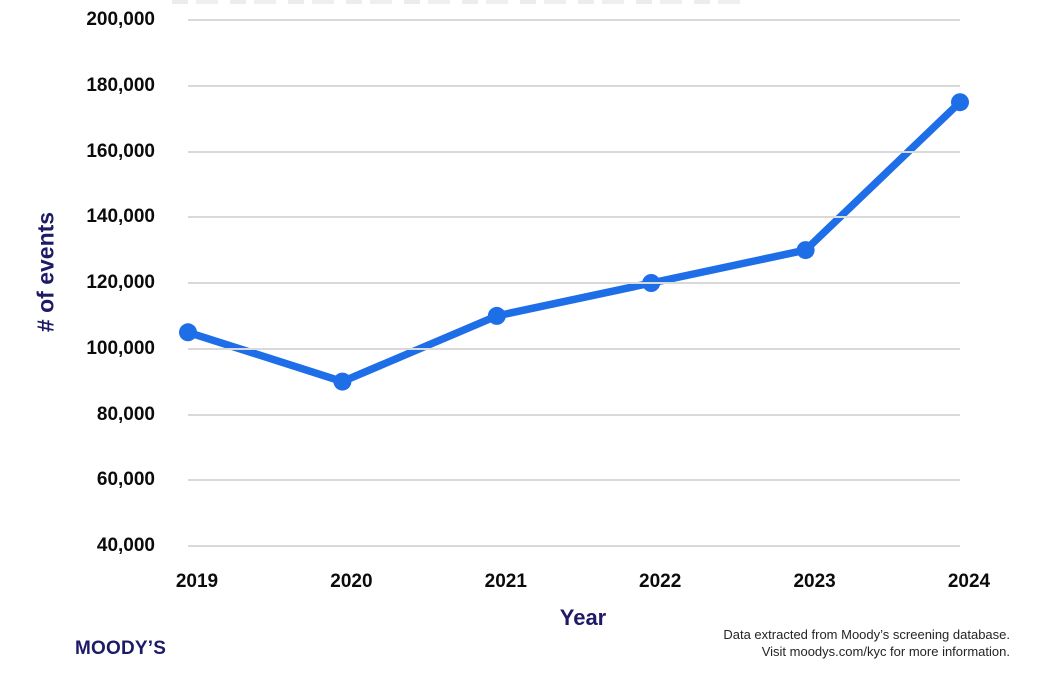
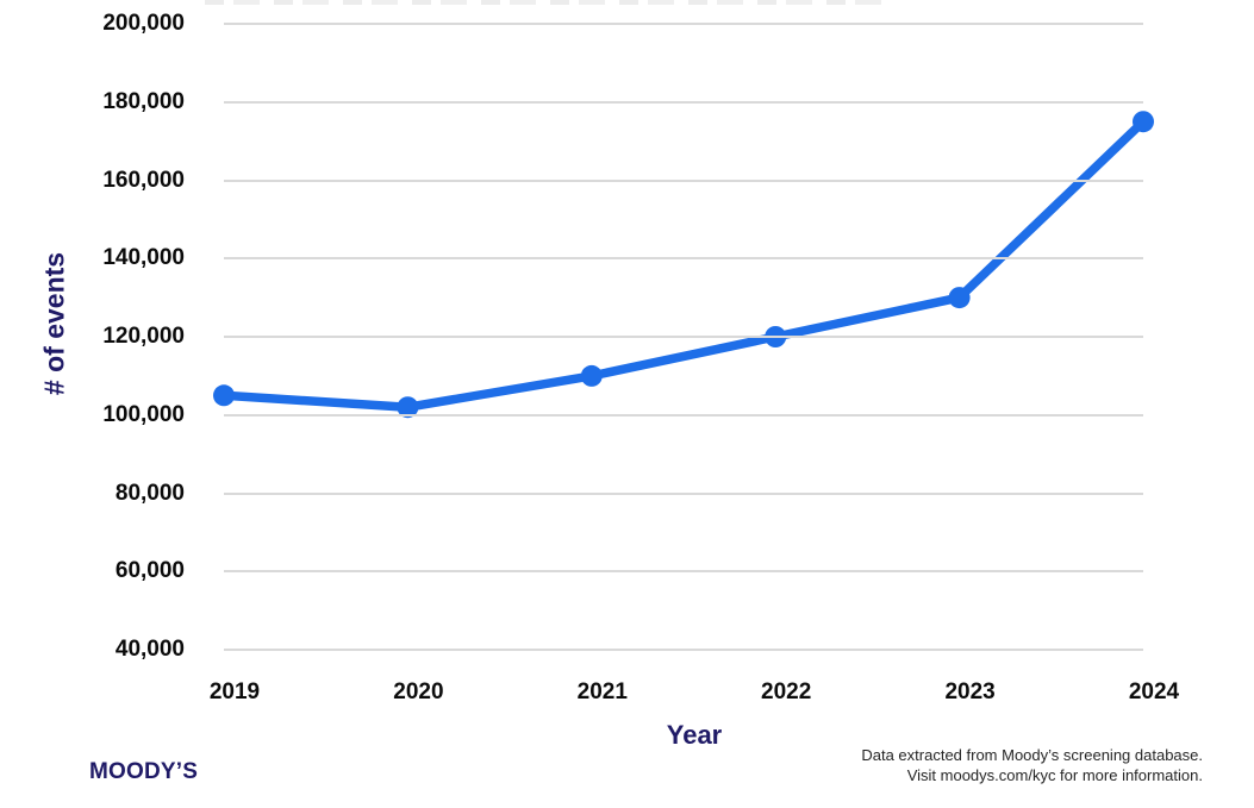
2020: 90000 -> 102000
